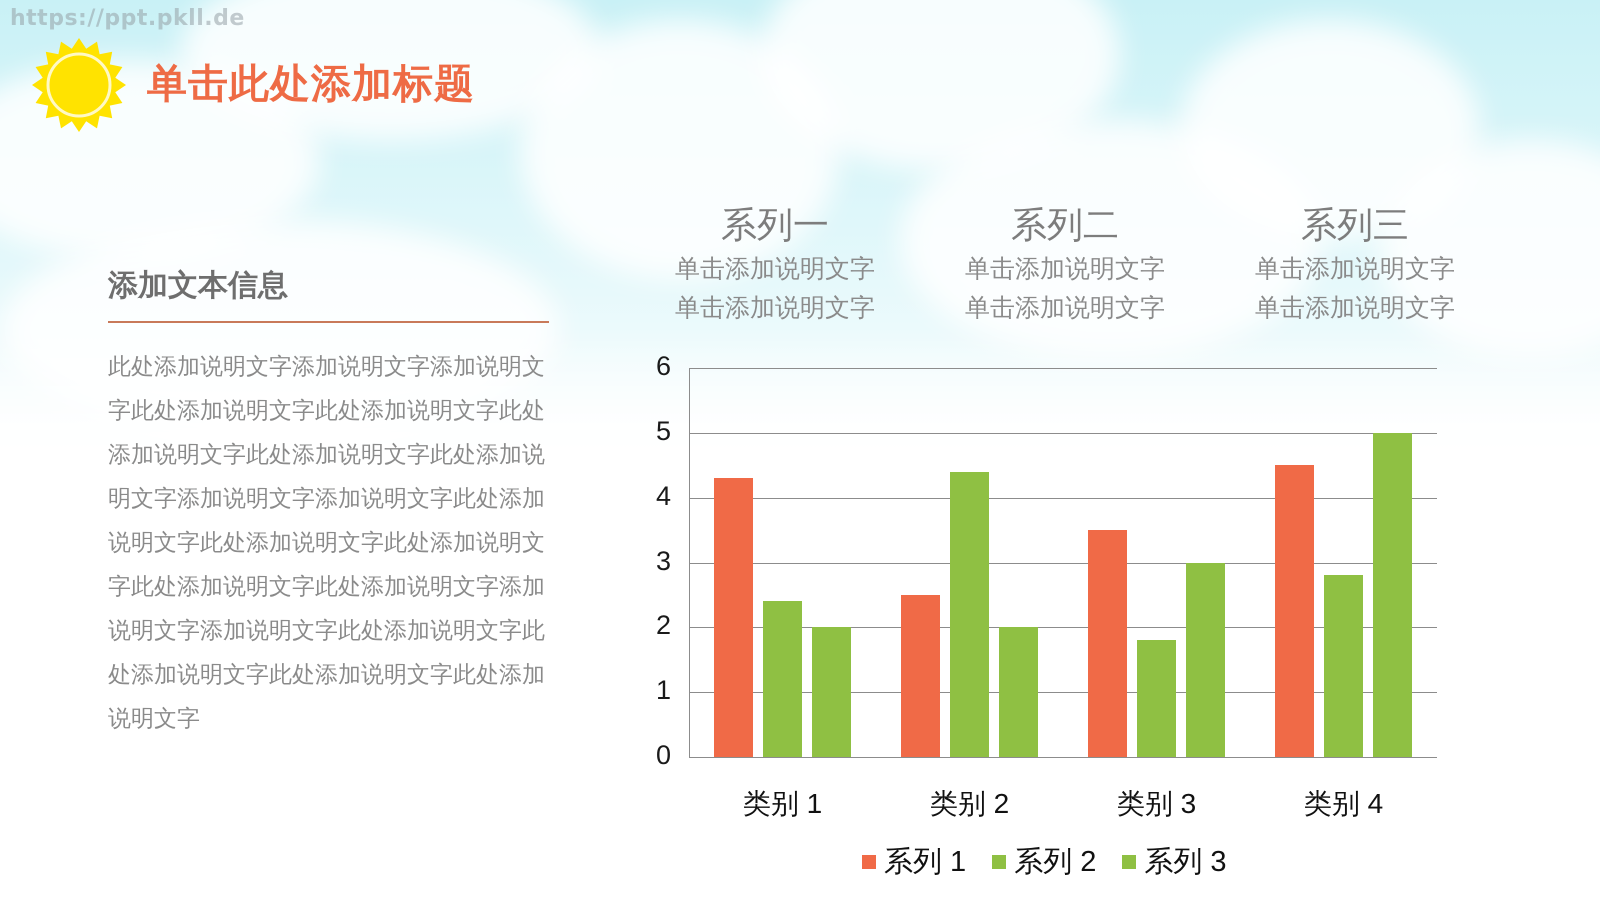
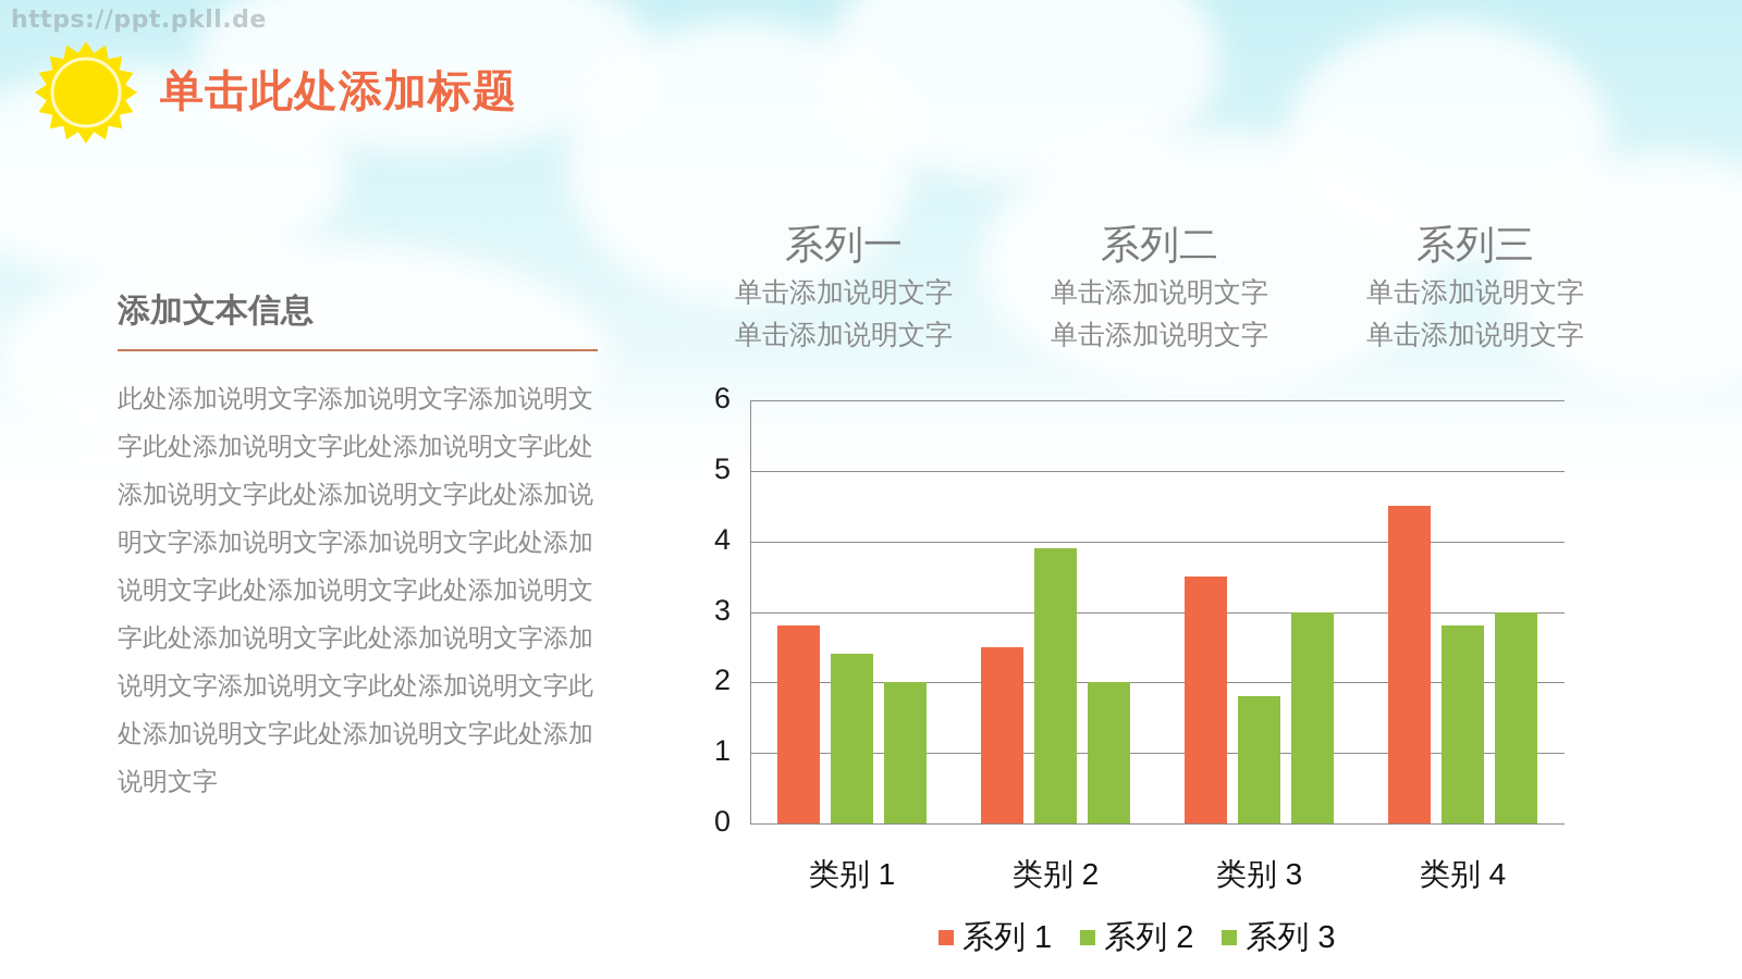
系列 1/类别 1: 4.3 -> 2.8
系列 2/类别 2: 4.4 -> 3.9
系列 3/类别 4: 5 -> 3
